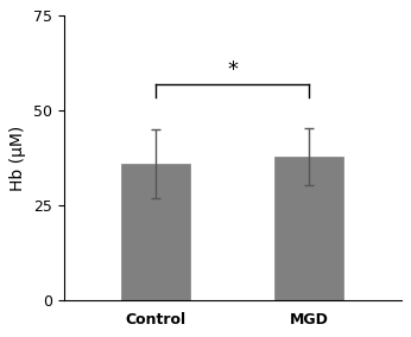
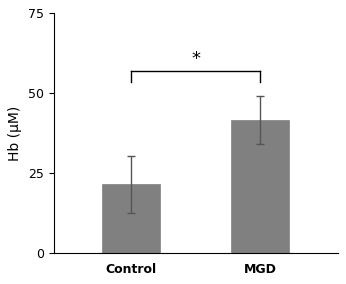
Control: 36.0 -> 21.5
MGD: 38.0 -> 41.5
